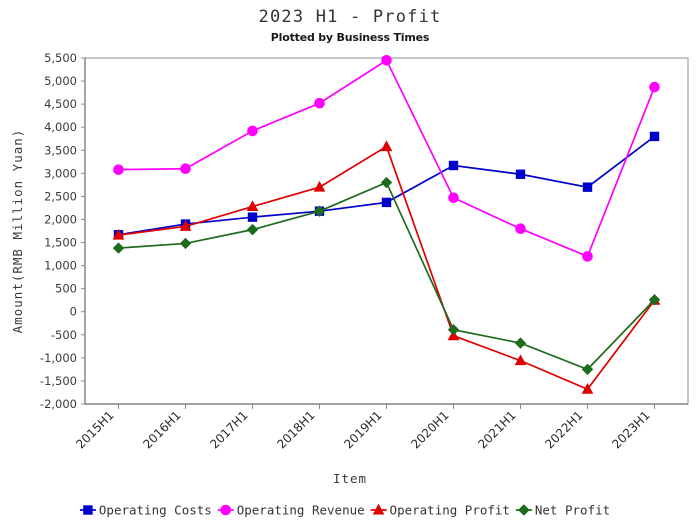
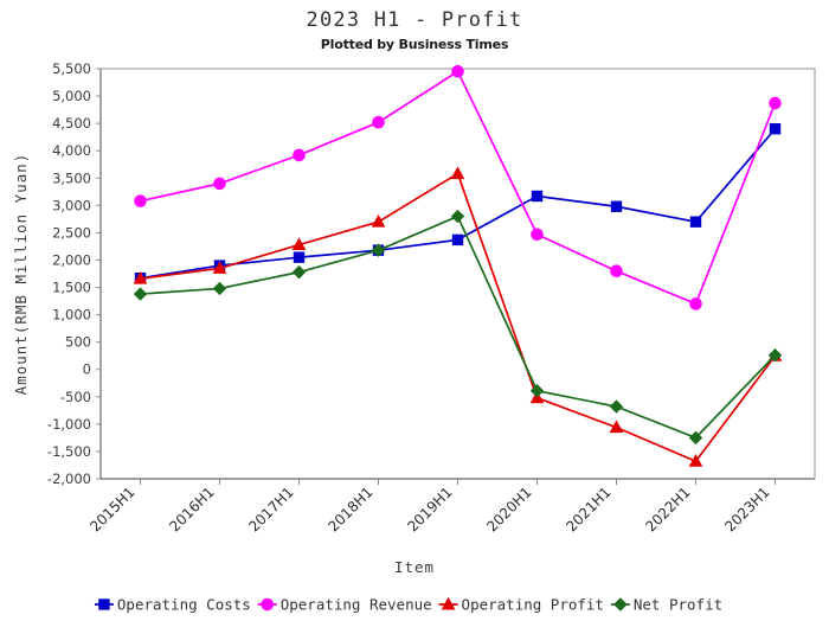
Operating Revenue/2016H1: 3100 -> 3400
Operating Costs/2023H1: 3800 -> 4400
